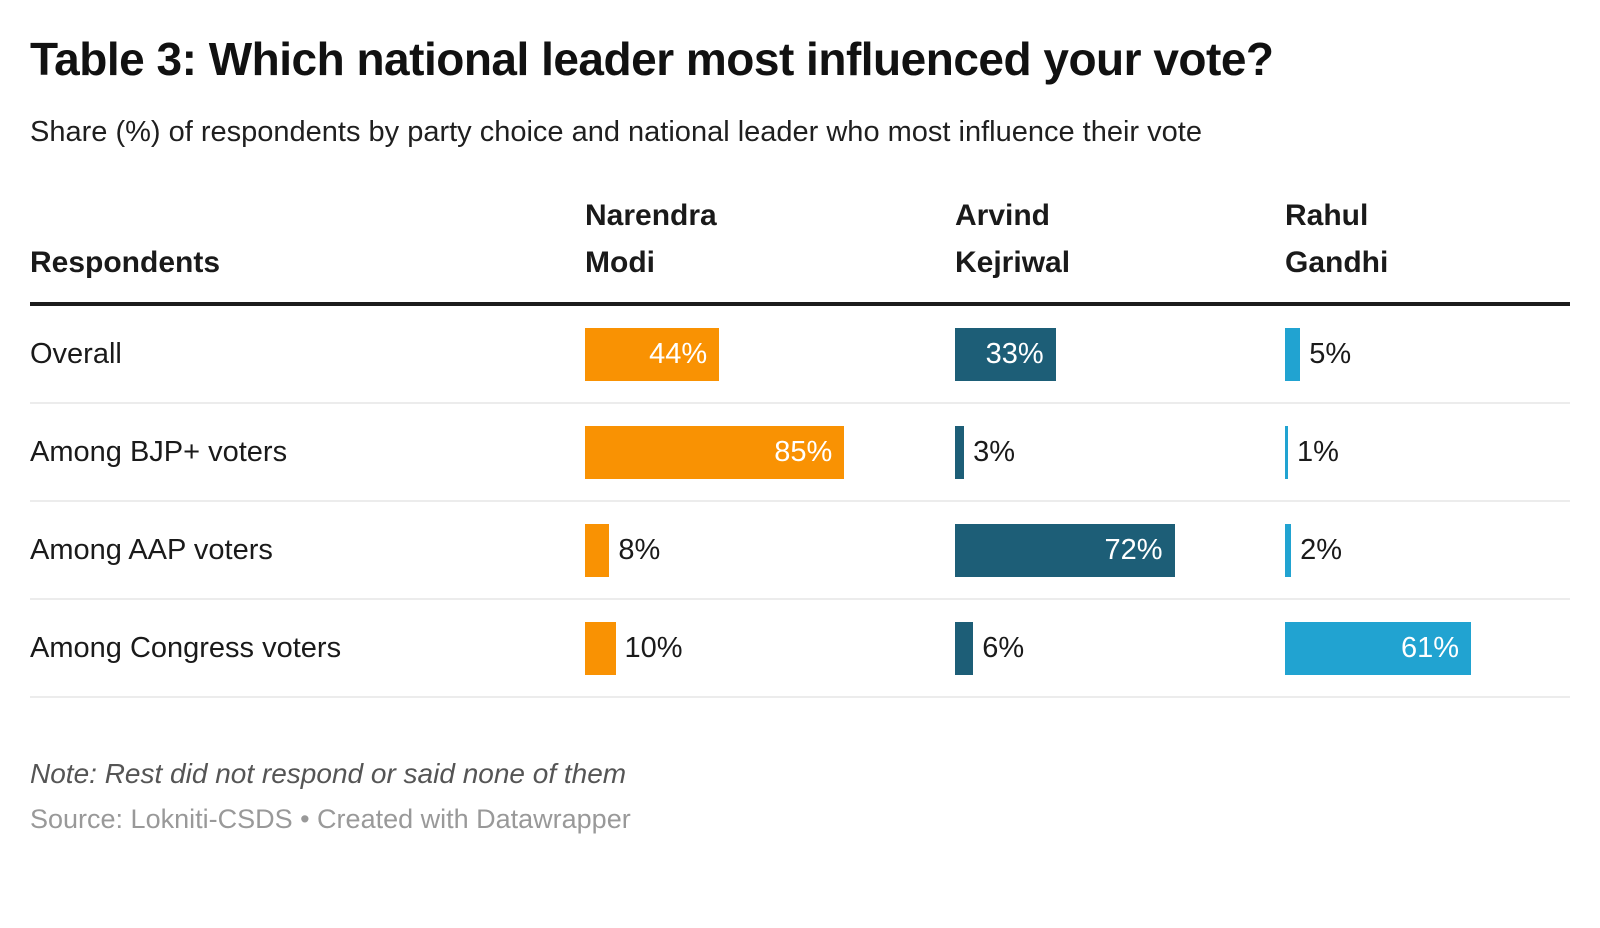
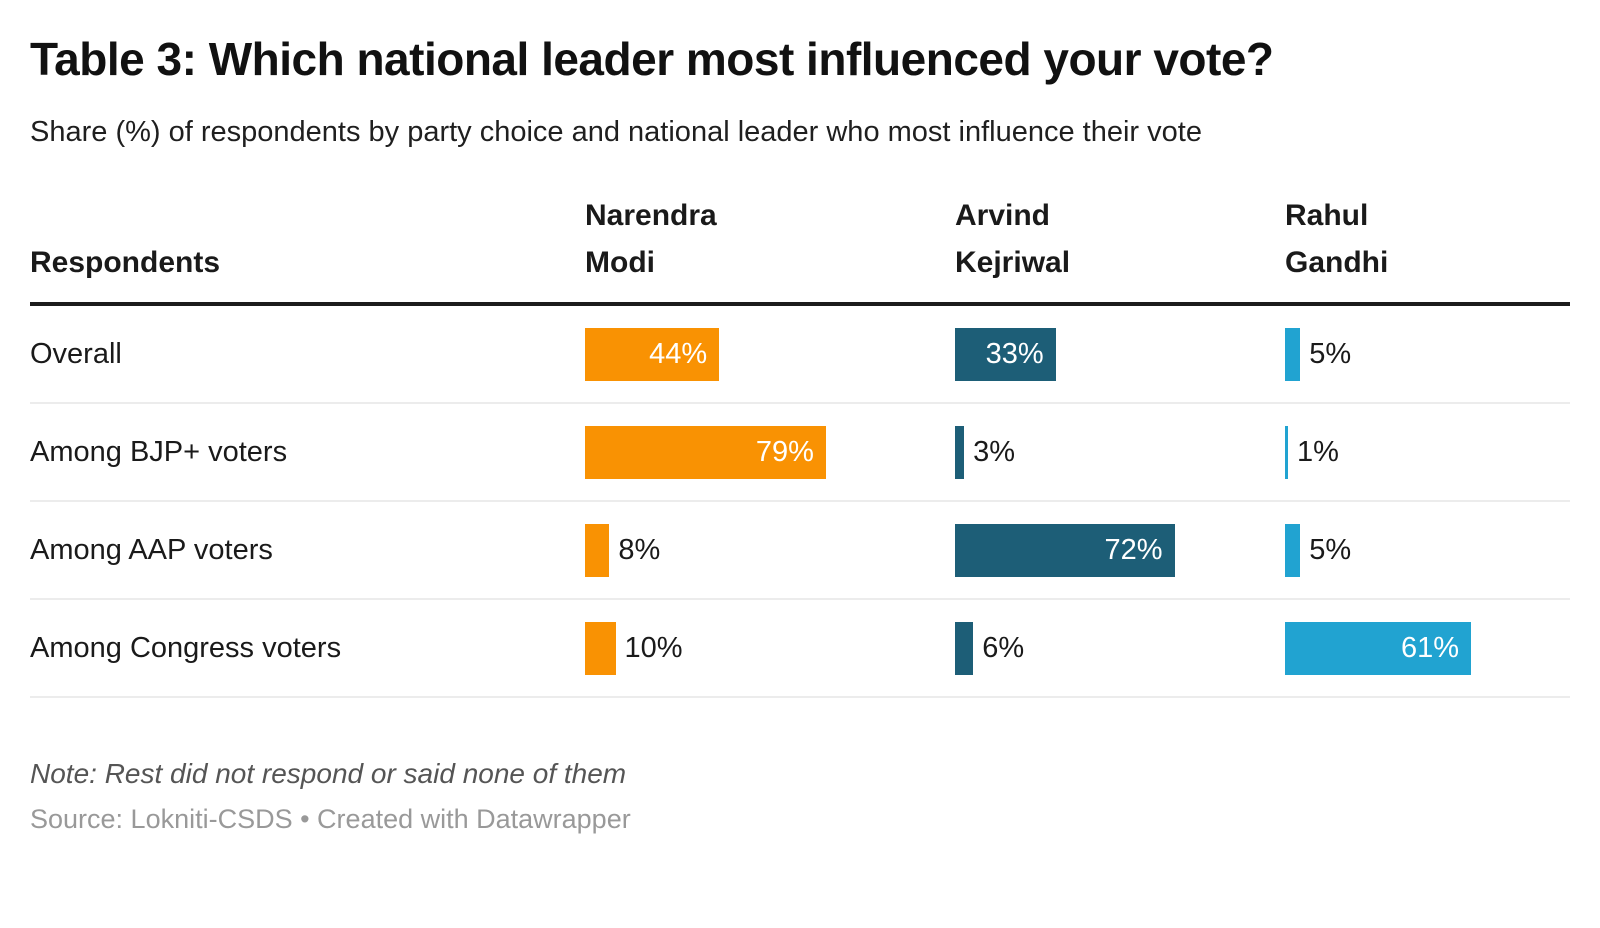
Narendra Modi/Among BJP+ voters: 85% -> 79%
Rahul Gandhi/Among AAP voters: 2% -> 5%
